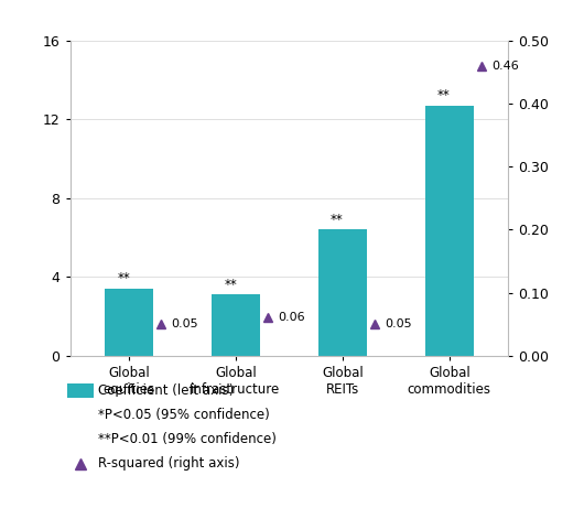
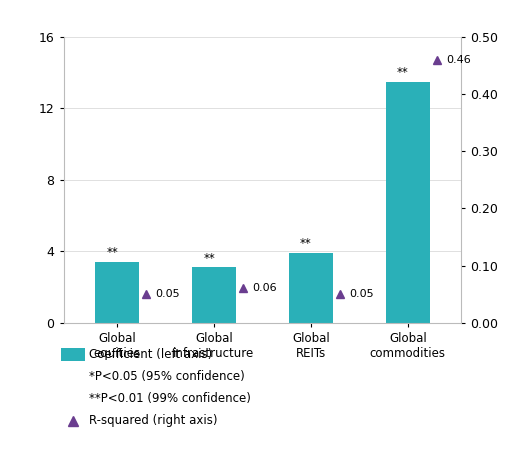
Global REITs: 6.4 -> 3.9
Global commodities: 12.7 -> 13.5
